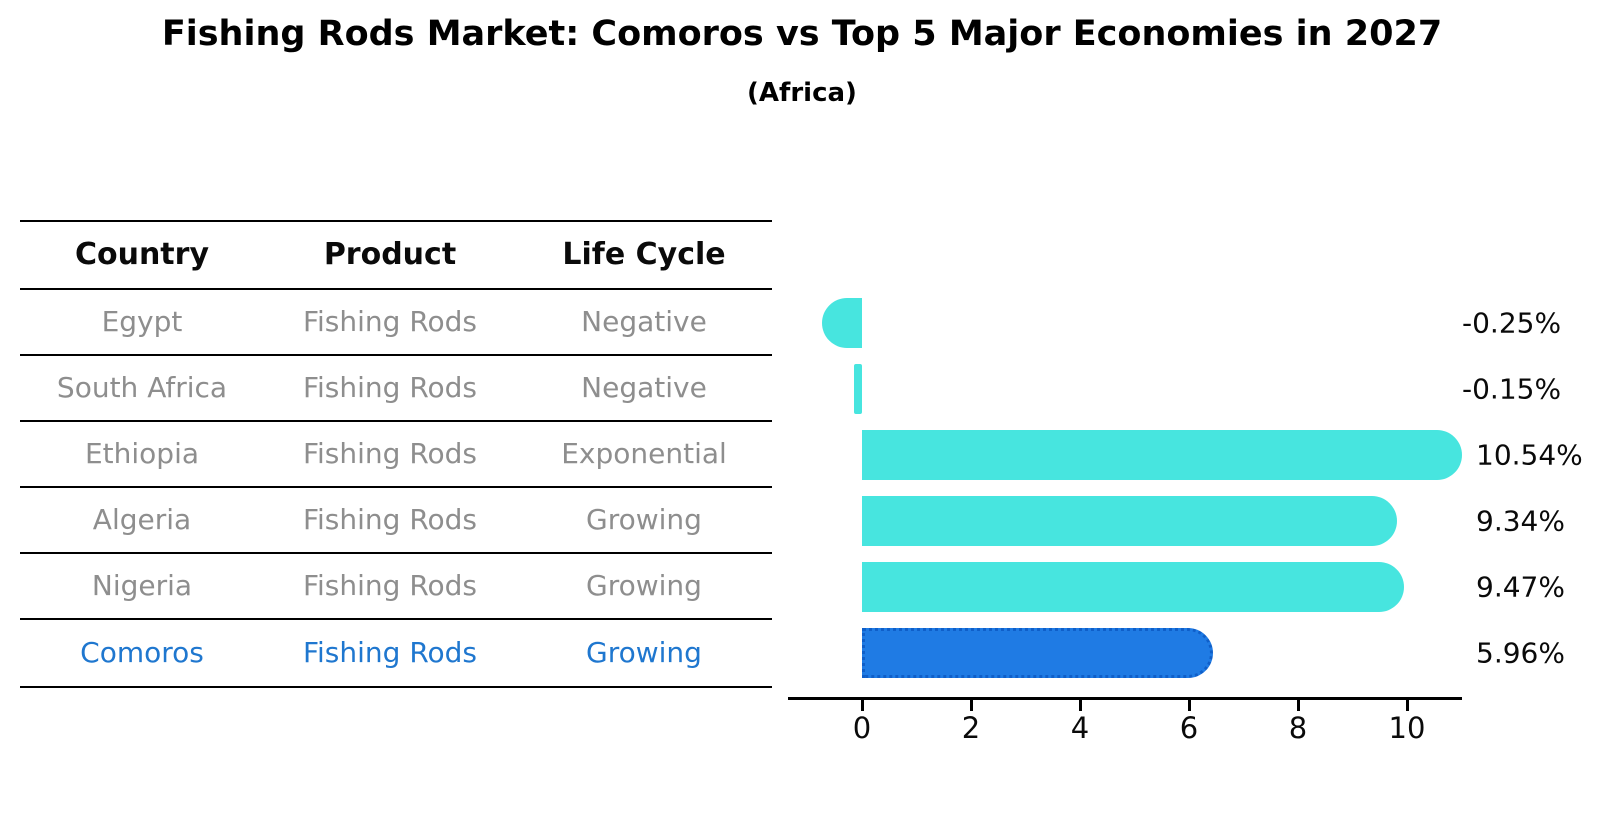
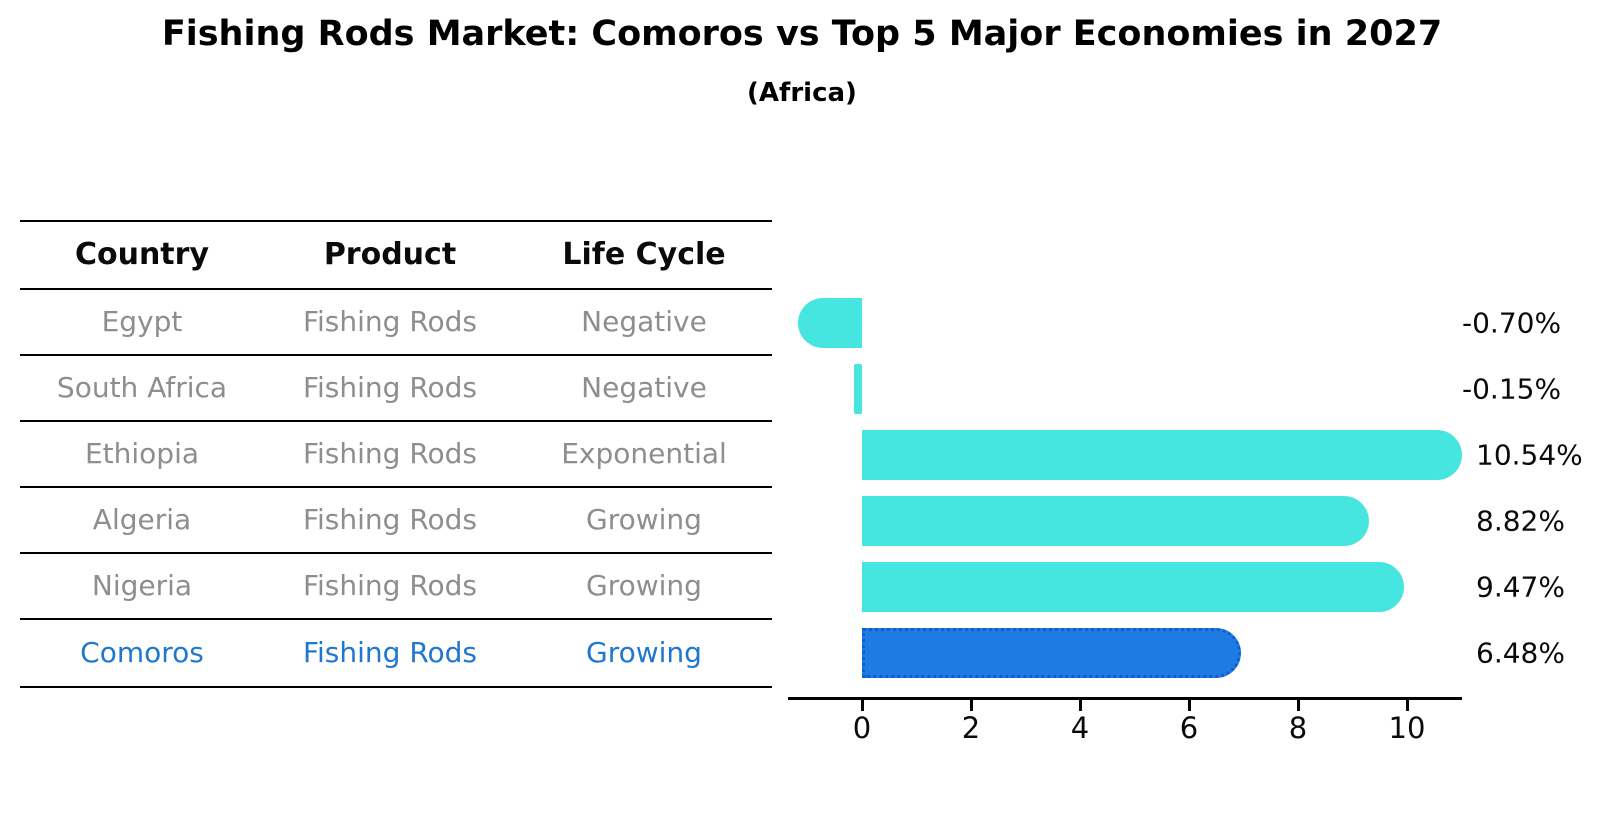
Egypt: -0.25% -> -0.70%
Algeria: 9.34% -> 8.82%
Comoros: 5.96% -> 6.48%
